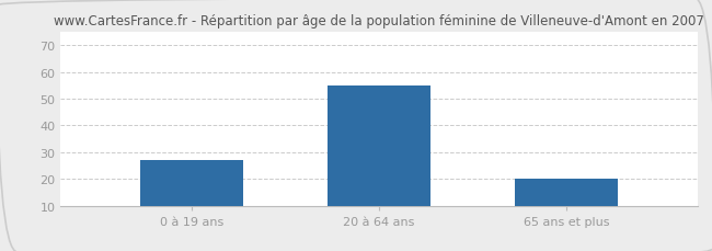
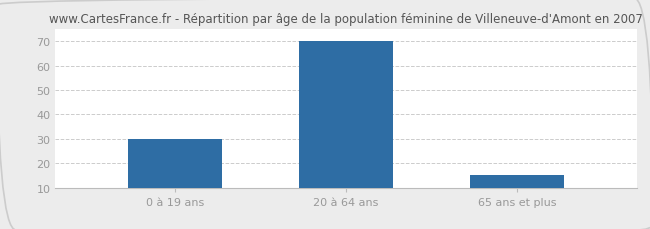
0 à 19 ans: 27 -> 30
20 à 64 ans: 55 -> 70
65 ans et plus: 20 -> 15
